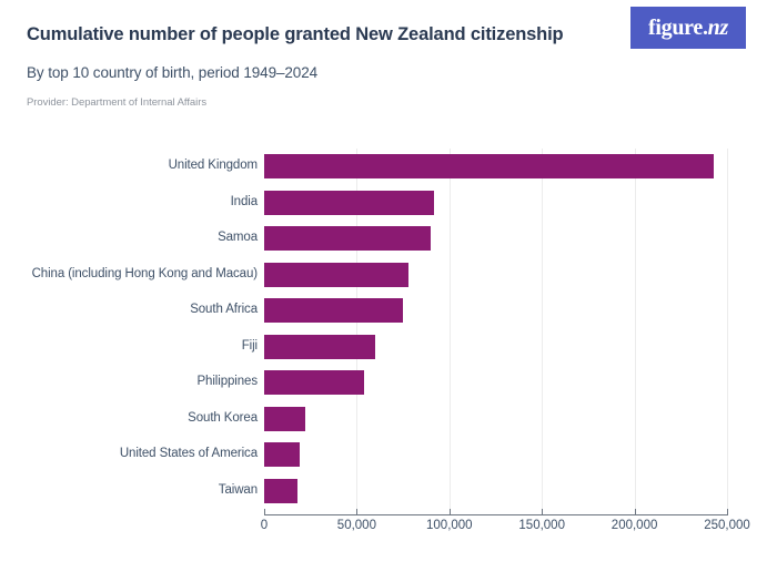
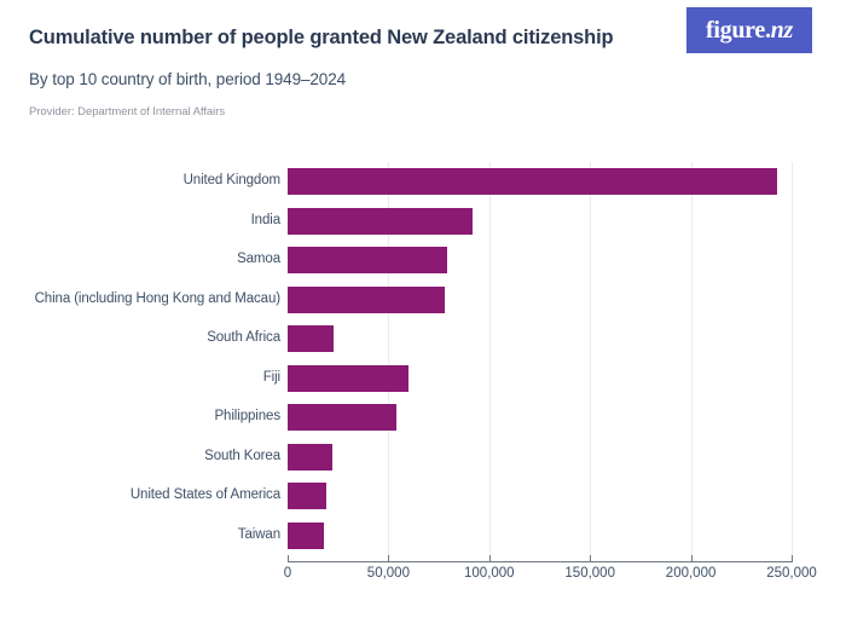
Samoa: 90000 -> 79000
South Africa: 75000 -> 23000
